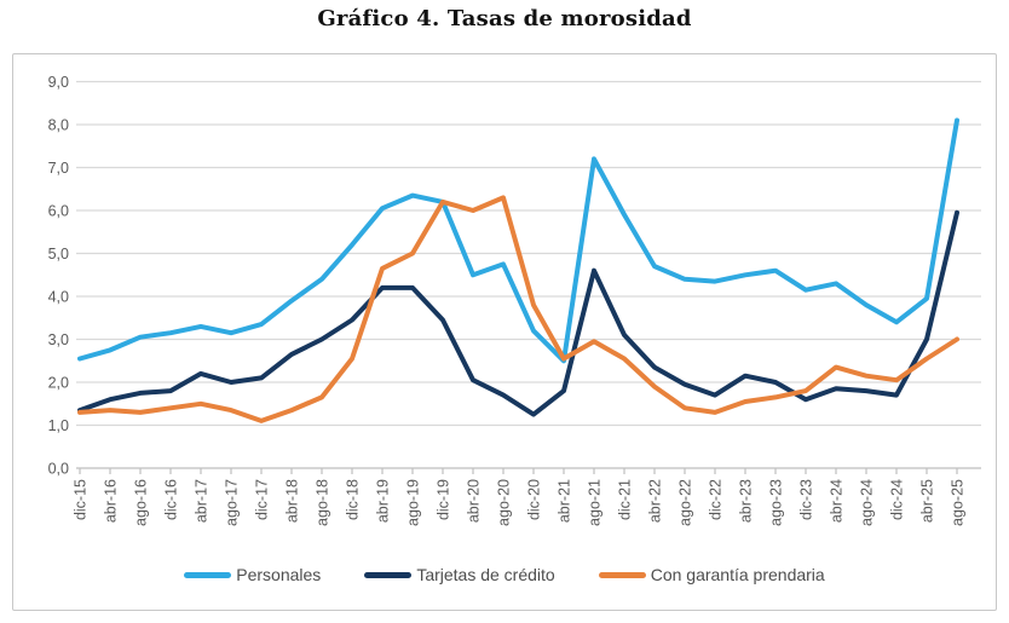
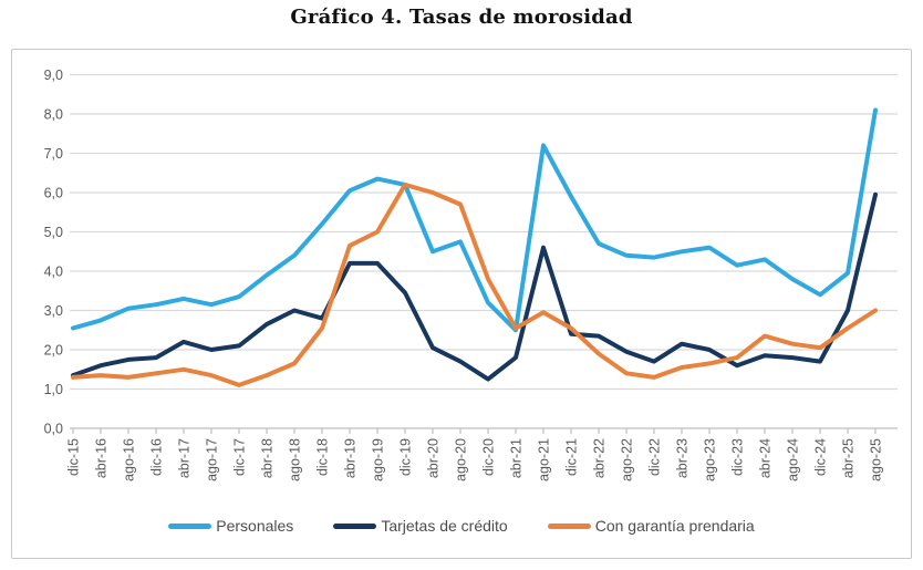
Tarjetas de crédito/dic-18: 3,5 -> 2,8
Con garantía prendaria/ago-20: 6,3 -> 5,7
Tarjetas de crédito/dic-21: 3,1 -> 2,4
